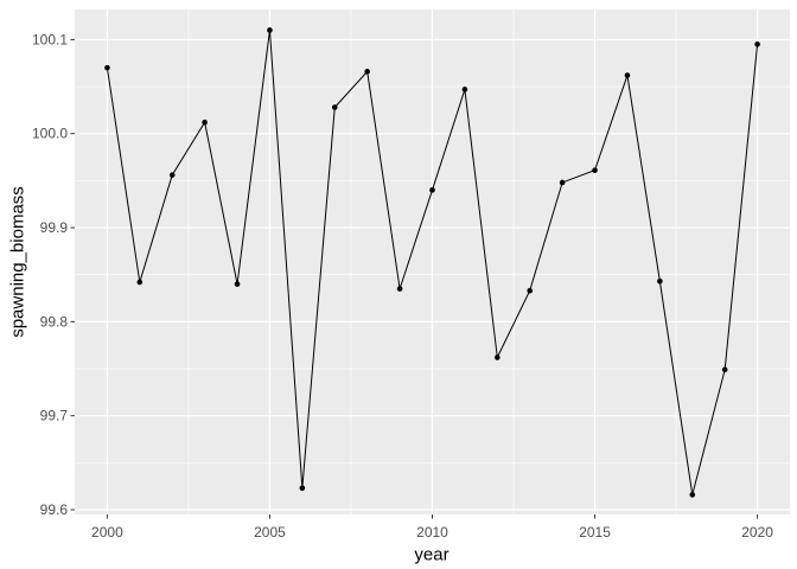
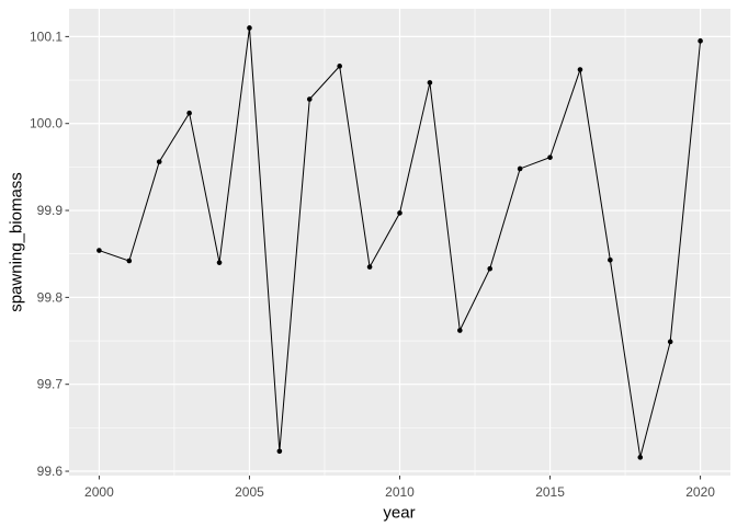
2000: 100.07 -> 99.85
2010: 99.94 -> 99.90
